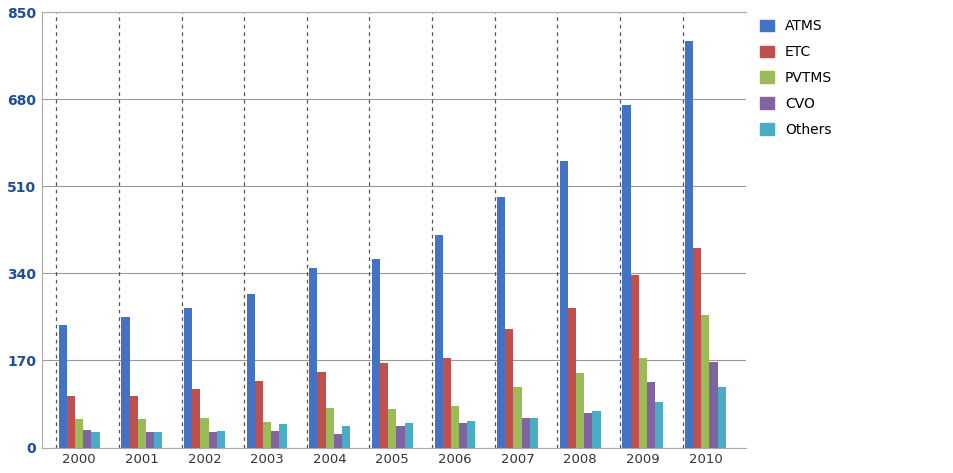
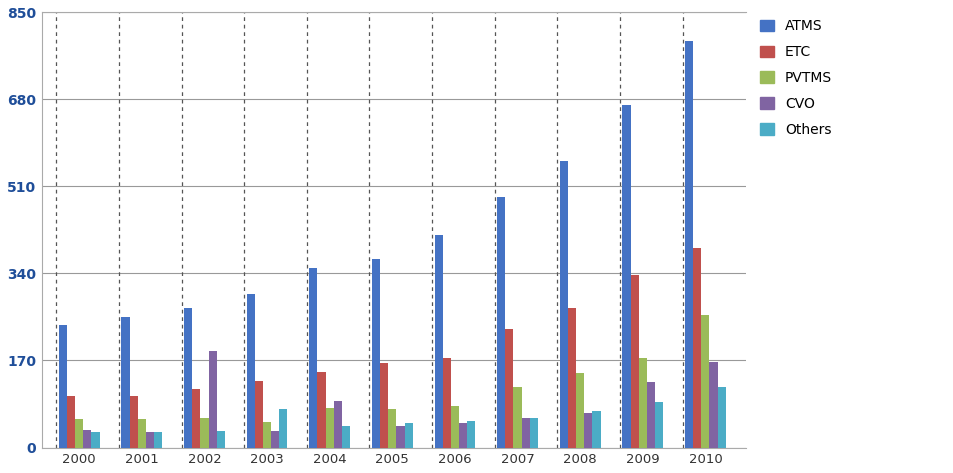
CVO/2002: 30 -> 188
Others/2003: 46 -> 76
CVO/2004: 27 -> 90
